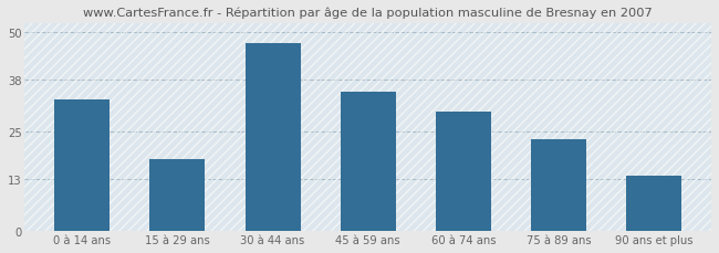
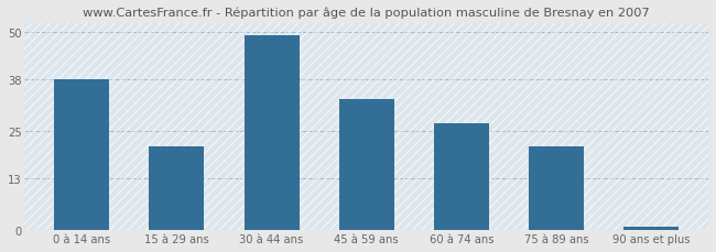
0 à 14 ans: 33 -> 38
15 à 29 ans: 18 -> 21
30 à 44 ans: 47 -> 49
45 à 59 ans: 35 -> 33
60 à 74 ans: 30 -> 27
75 à 89 ans: 23 -> 21
90 ans et plus: 14 -> 1
